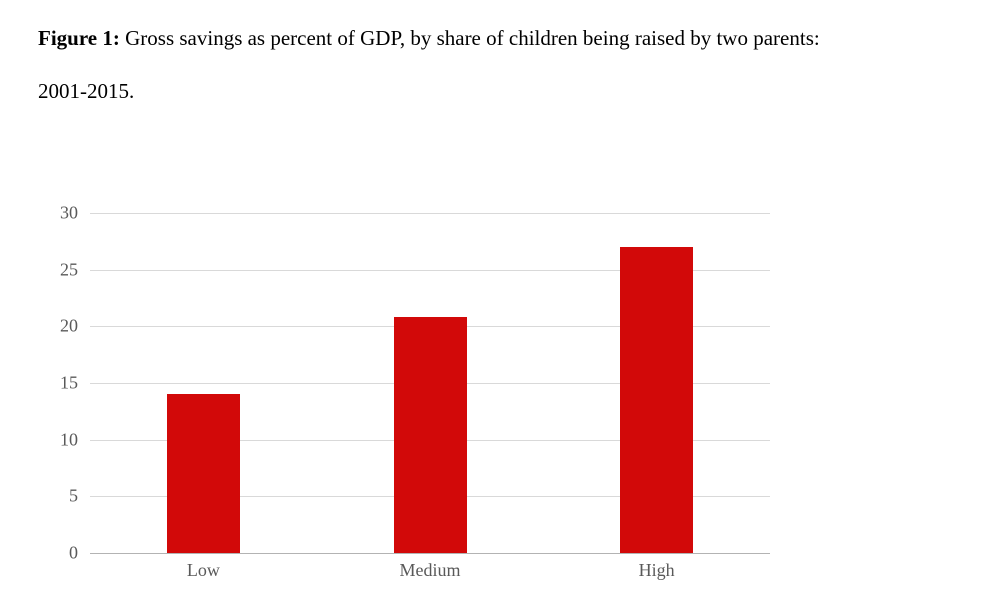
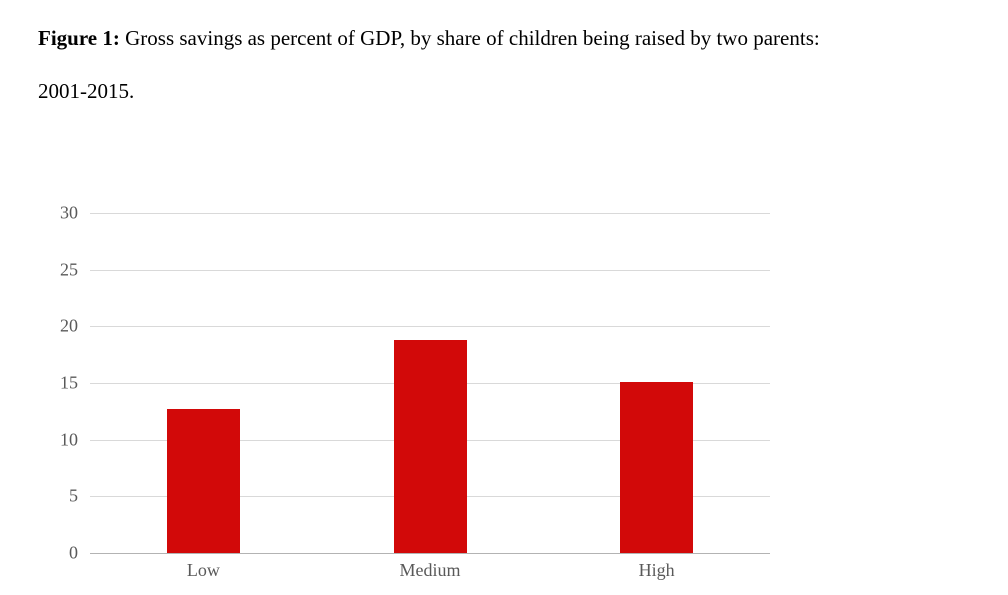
Low: 14.0 -> 12.7
Medium: 20.8 -> 18.8
High: 27.0 -> 15.1
